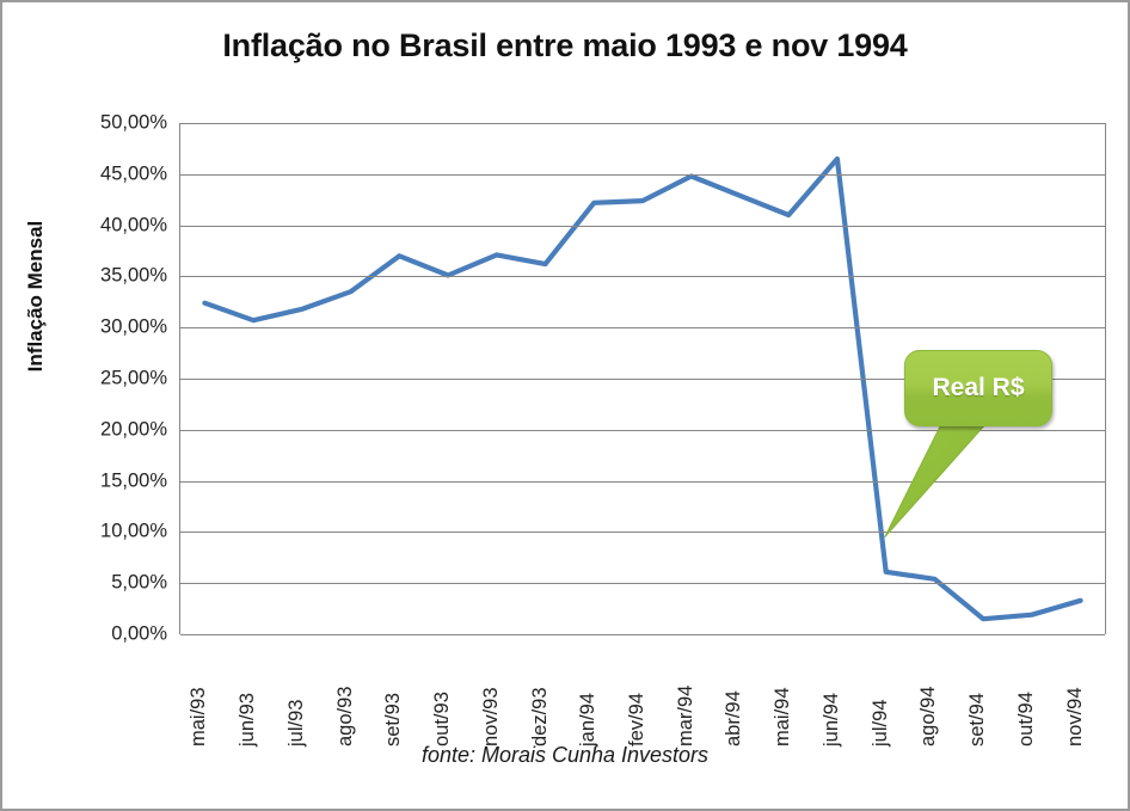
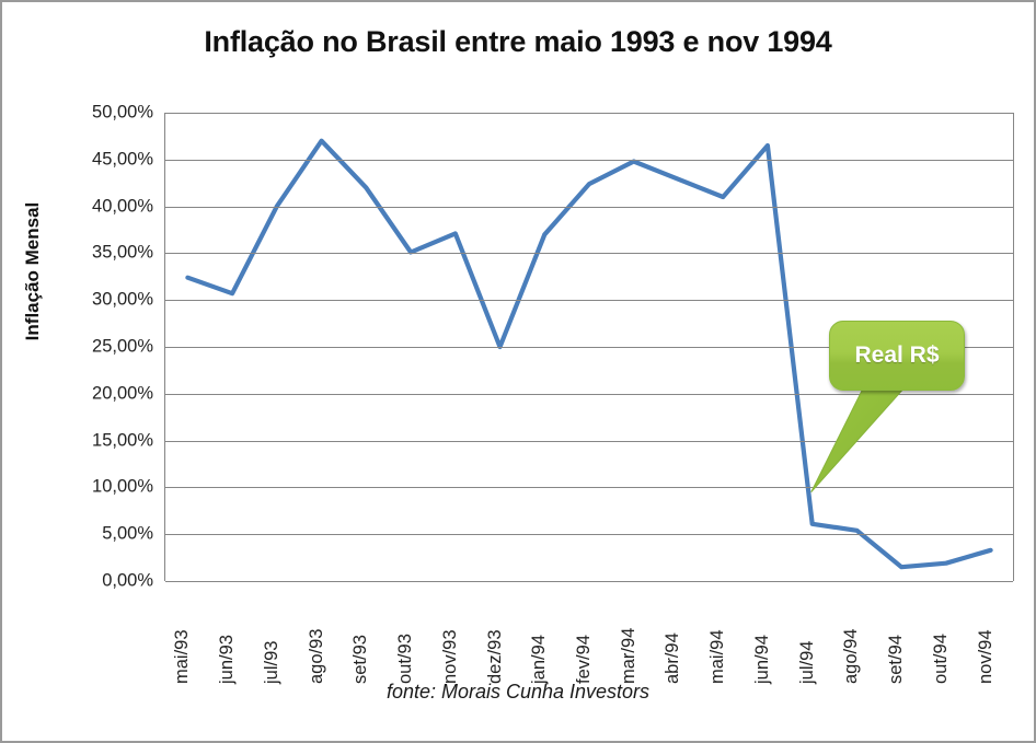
jul/93: 32% -> 40%
ago/93: 34% -> 47%
set/93: 37% -> 42%
dez/93: 36% -> 25%
jan/94: 42% -> 37%
